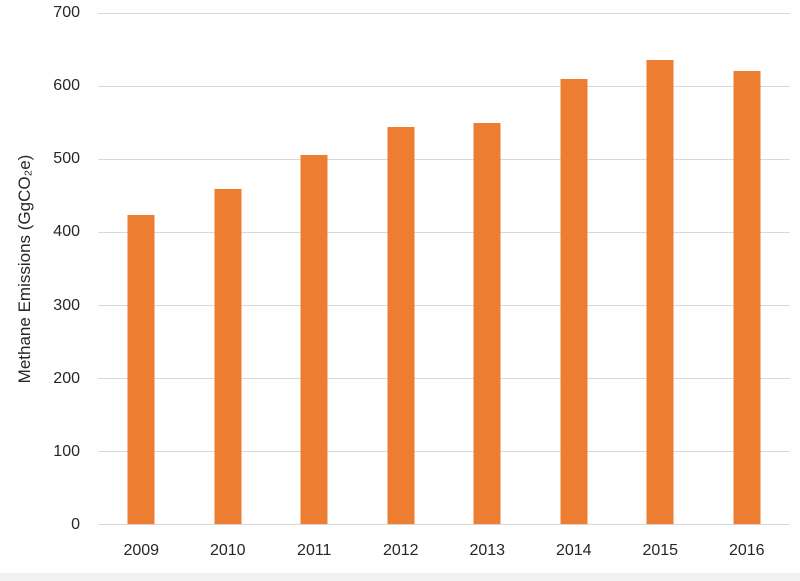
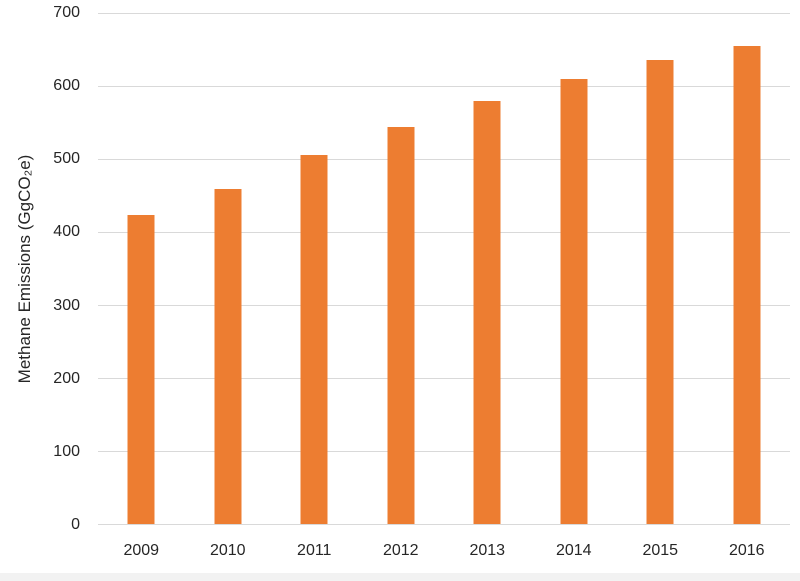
2013: 550 -> 580
2016: 620 -> 660
